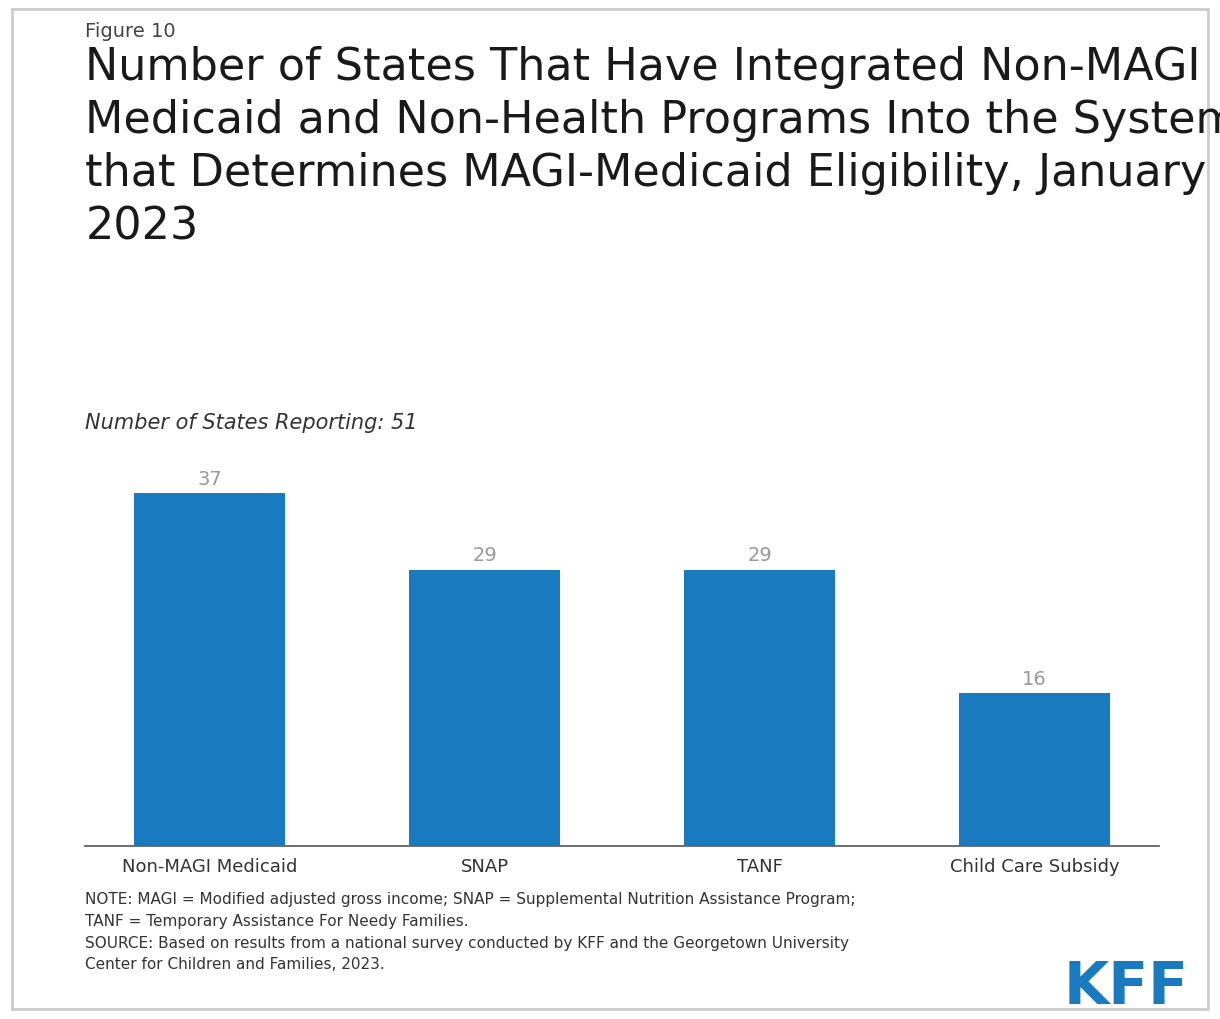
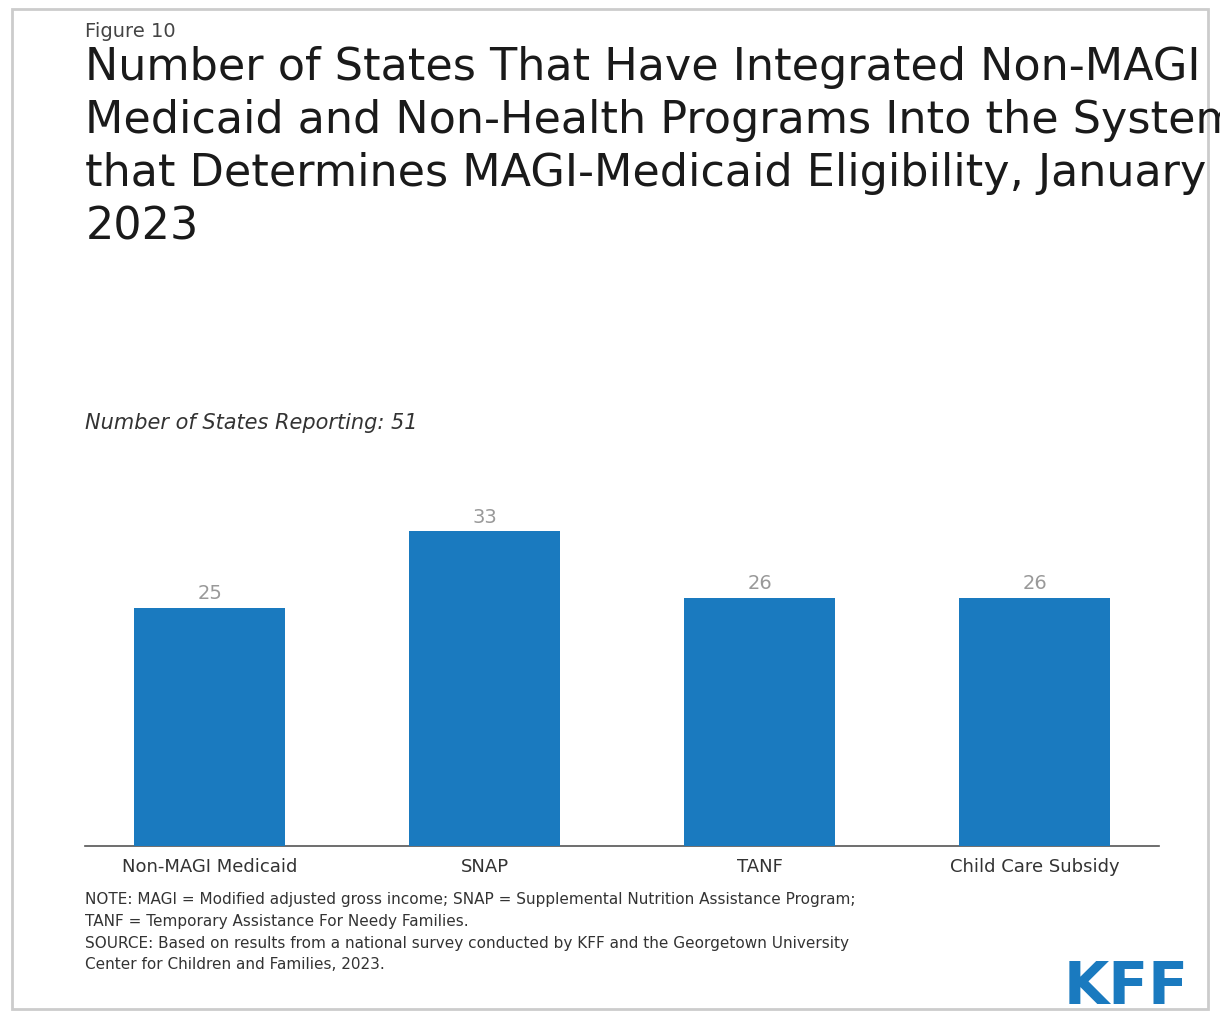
Non-MAGI Medicaid: 37 -> 25
SNAP: 29 -> 33
TANF: 29 -> 26
Child Care Subsidy: 16 -> 26
